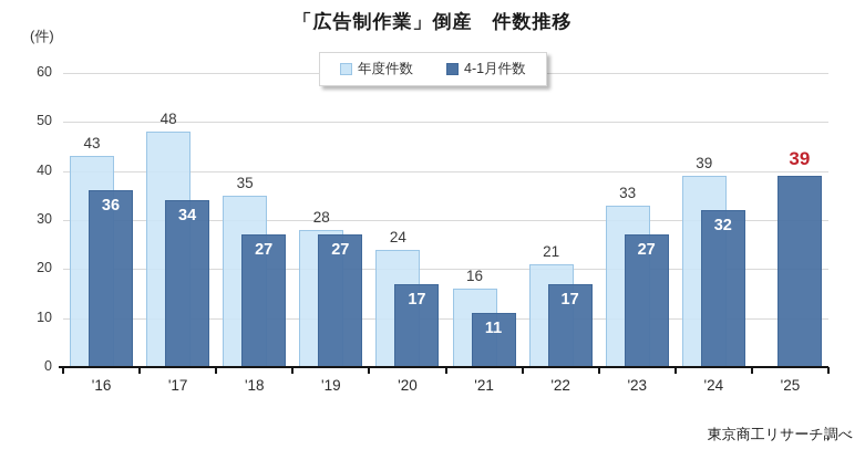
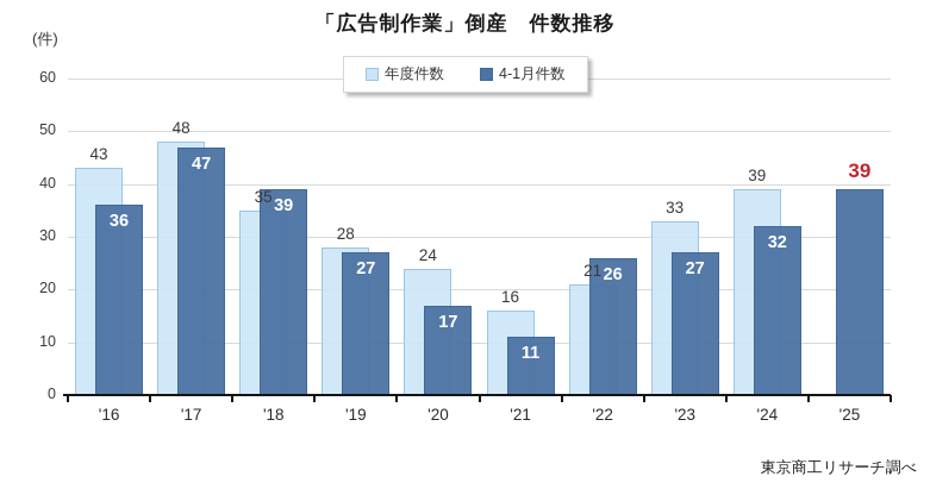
4-1月件数/'17: 34 -> 47
4-1月件数/'18: 27 -> 39
4-1月件数/'22: 17 -> 26
